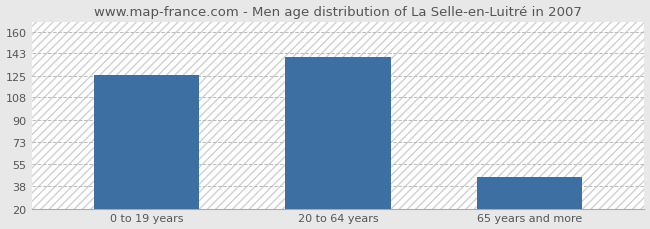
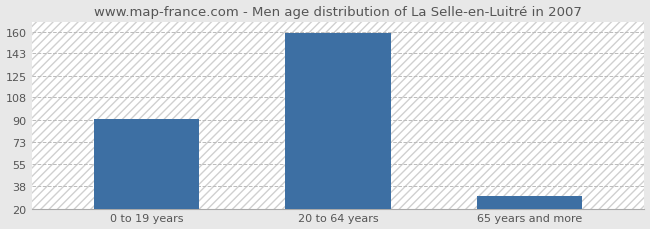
0 to 19 years: 126 -> 91
20 to 64 years: 140 -> 159
65 years and more: 45 -> 30
